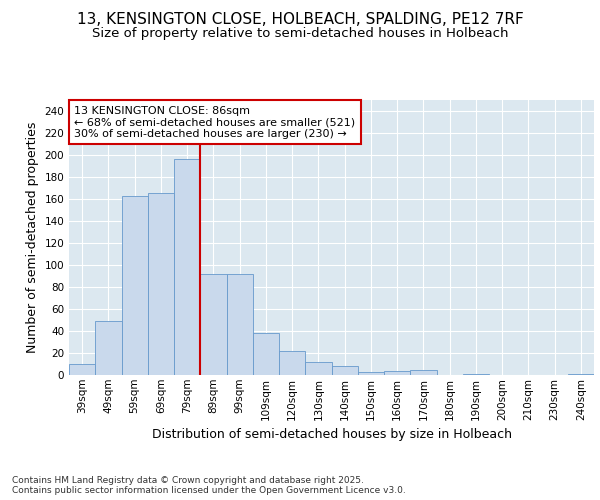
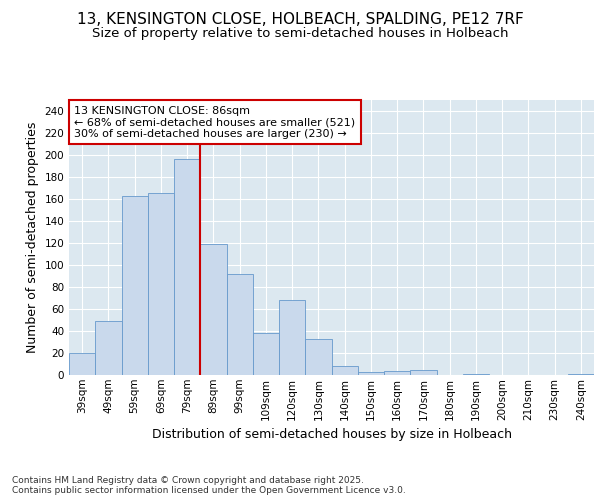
39sqm: 10 -> 20
89sqm: 92 -> 119
120sqm: 22 -> 68
130sqm: 12 -> 33
